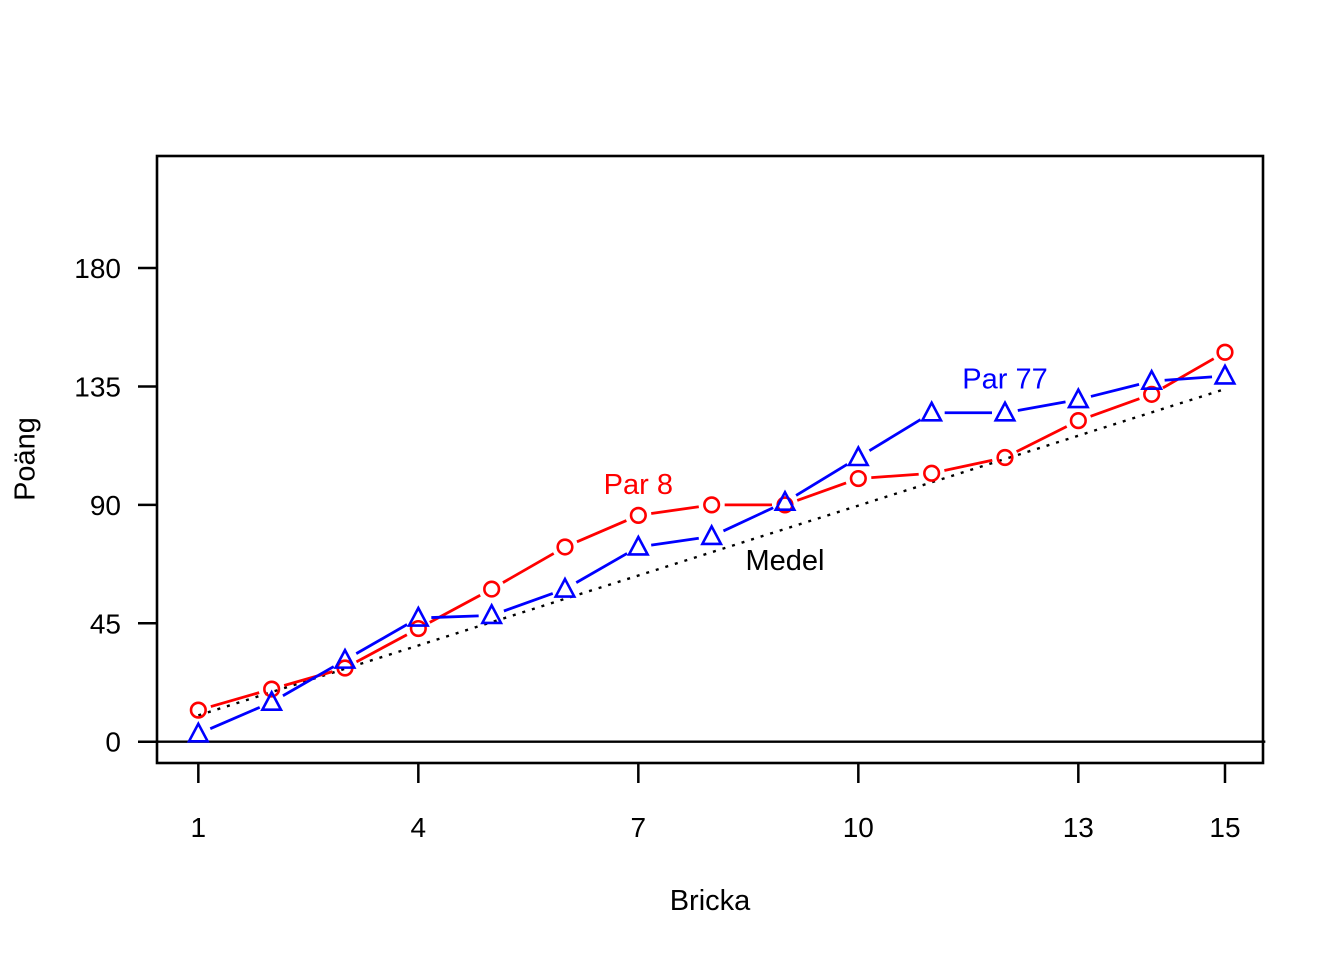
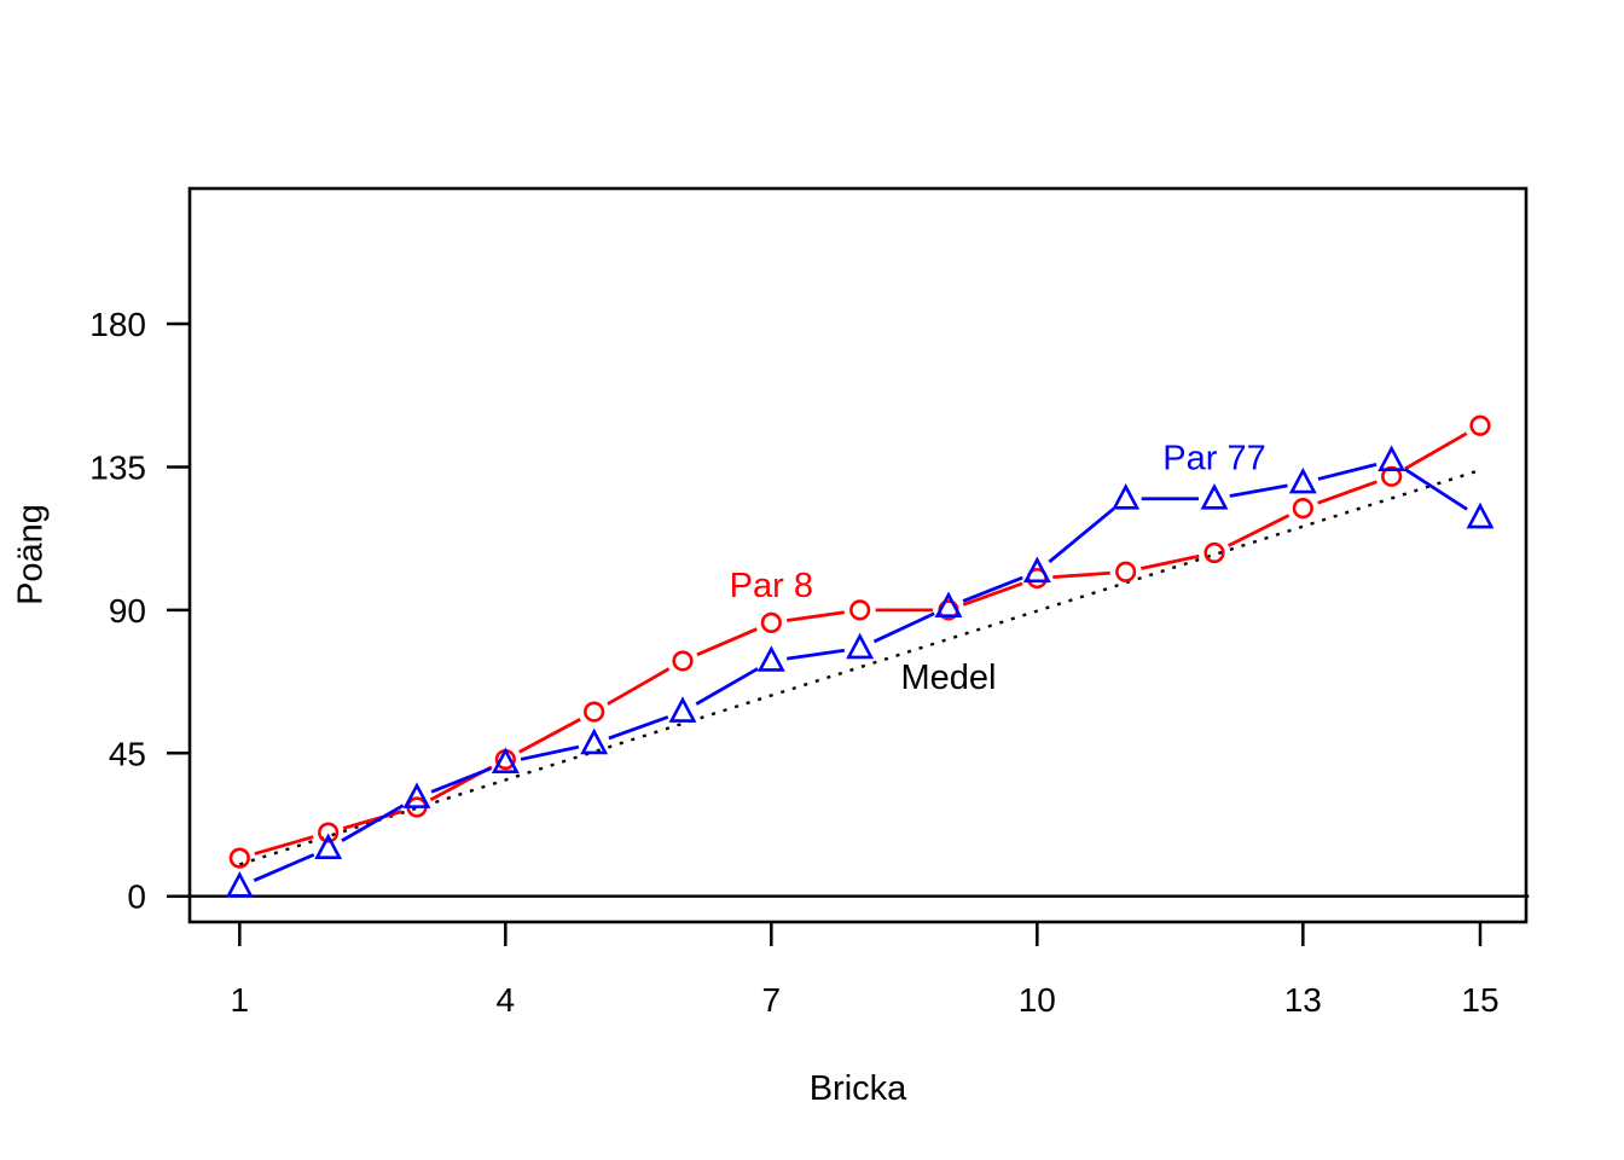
Par 77/4: 47 -> 42
Par 77/10: 108 -> 102
Par 77/15: 139 -> 119
